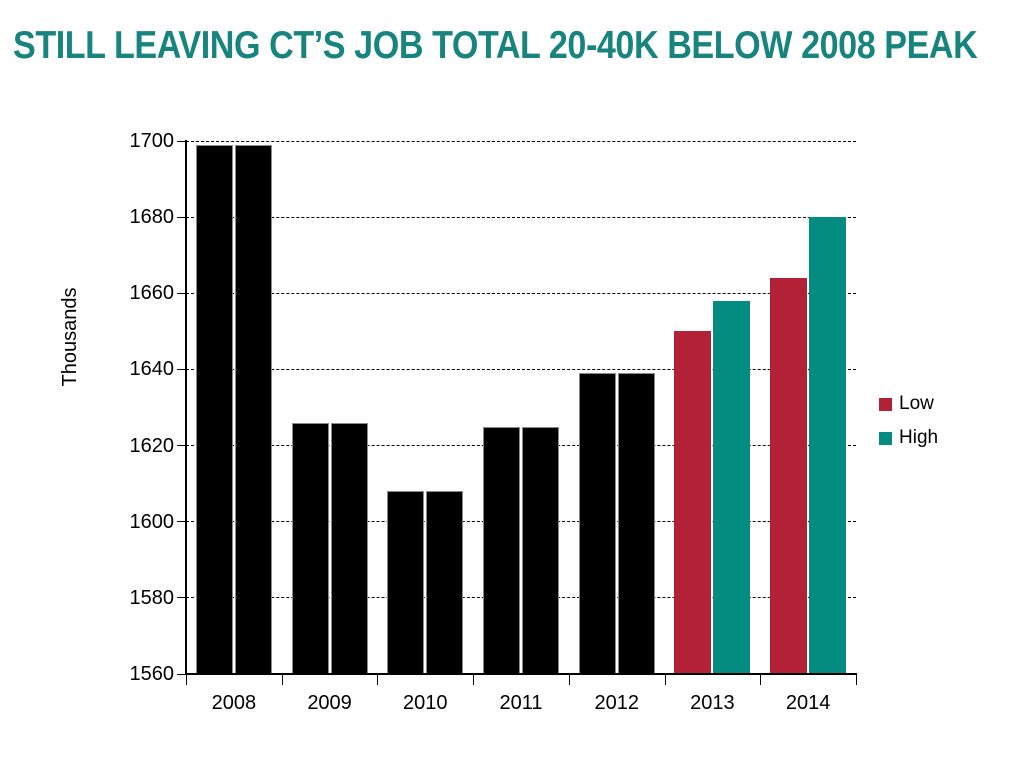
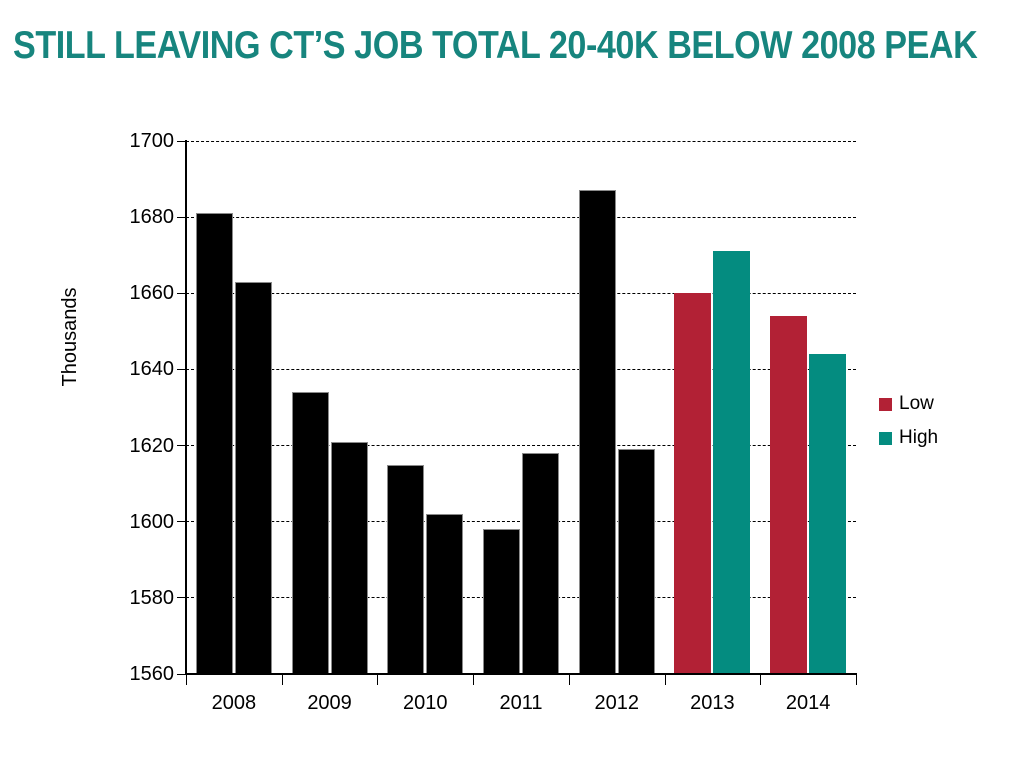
Low/2008: 1699 -> 1681
High/2008: 1699 -> 1663
Low/2009: 1626 -> 1634
High/2009: 1626 -> 1621
Low/2010: 1608 -> 1615
High/2010: 1608 -> 1602
Low/2011: 1625 -> 1598
High/2011: 1625 -> 1618
Low/2012: 1639 -> 1687
High/2012: 1639 -> 1619
Low/2013: 1650 -> 1660
High/2013: 1658 -> 1671
Low/2014: 1664 -> 1654
High/2014: 1680 -> 1644
